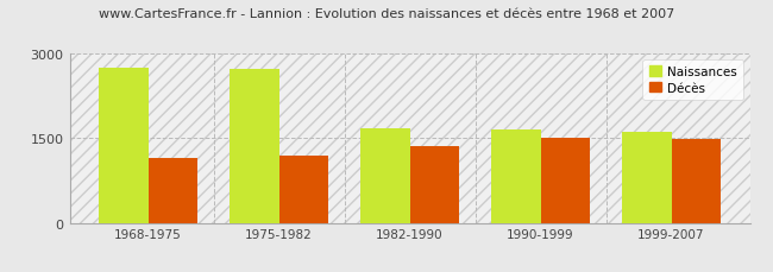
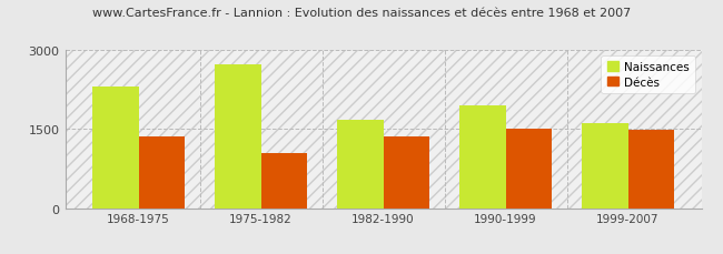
Naissances/1968-1975: 2750 -> 2300
Décès/1968-1975: 1150 -> 1350
Décès/1975-1982: 1200 -> 1050
Naissances/1990-1999: 1640 -> 1950
